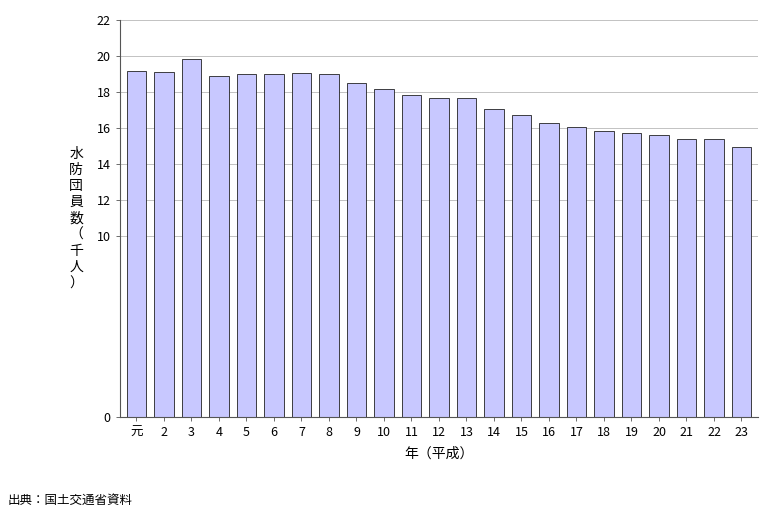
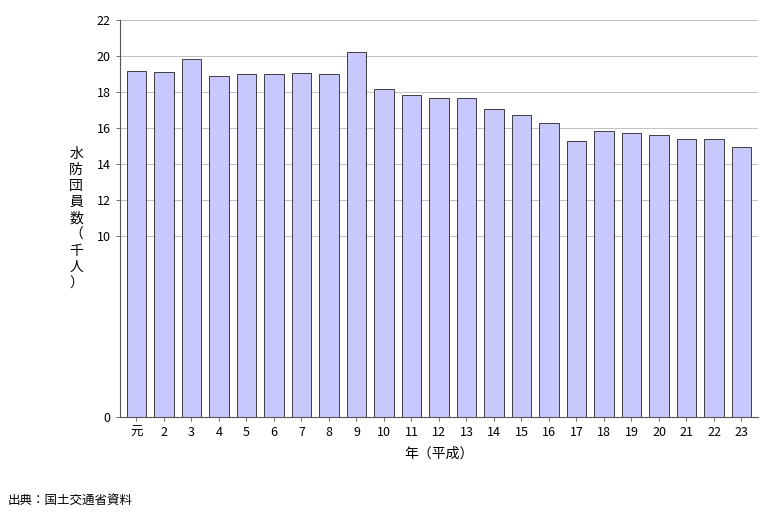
9: 18.5 -> 20.2
17: 16.1 -> 15.3
